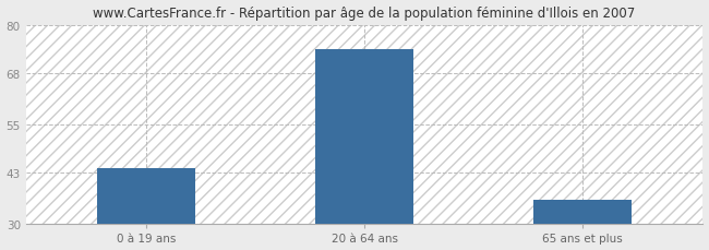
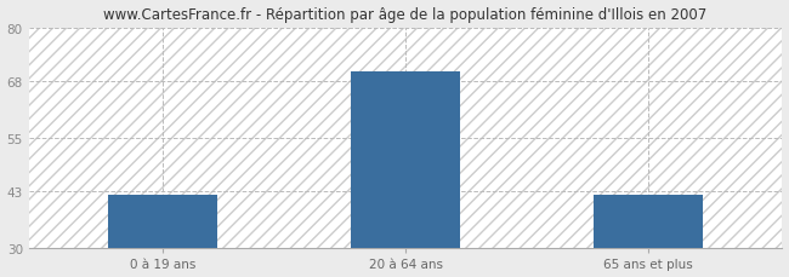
0 à 19 ans: 44 -> 42
20 à 64 ans: 74 -> 70
65 ans et plus: 36 -> 42
